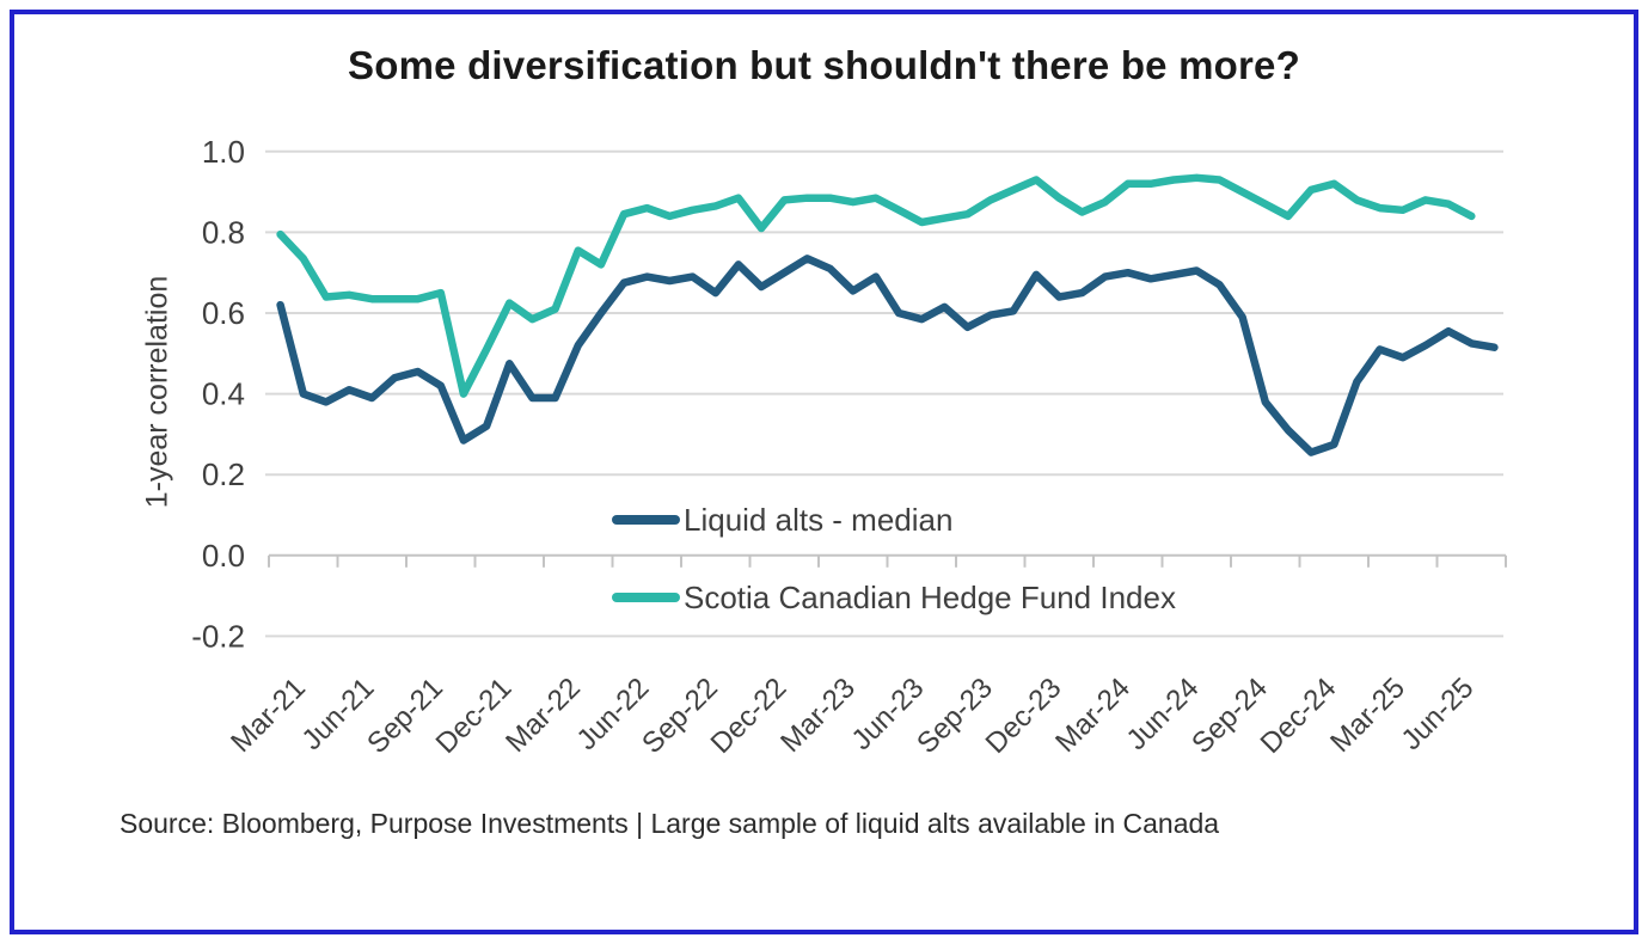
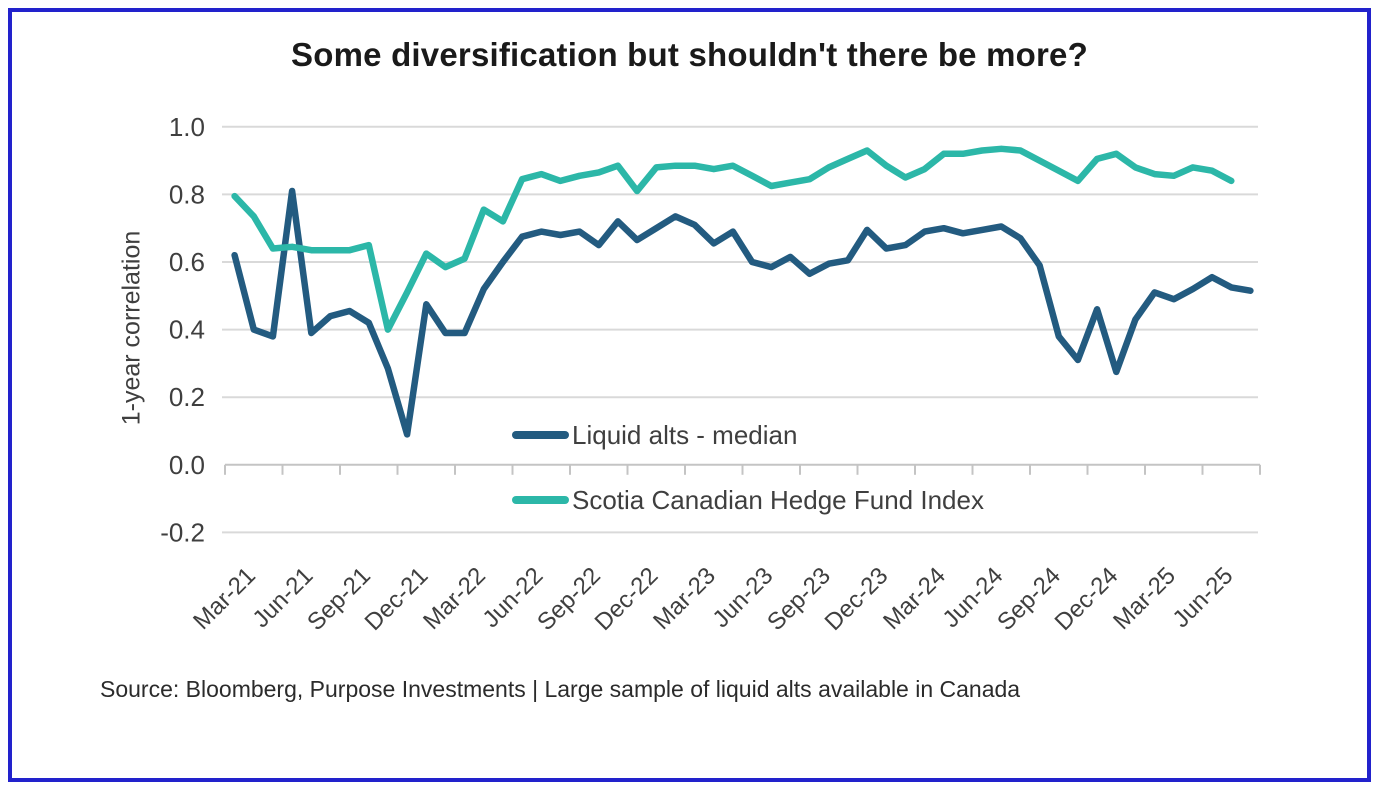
Liquid alts - median/Jun-21: 0.41 -> 0.81
Liquid alts - median/Dec-21: 0.32 -> 0.09
Liquid alts - median/Dec-24: 0.26 -> 0.46
